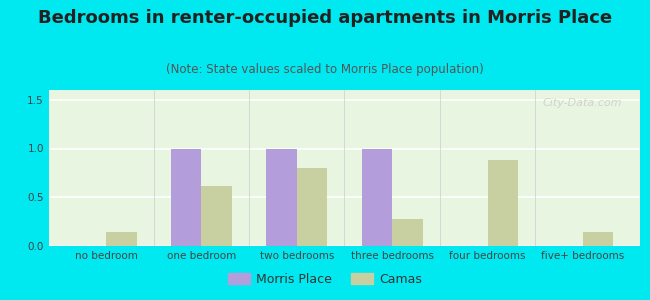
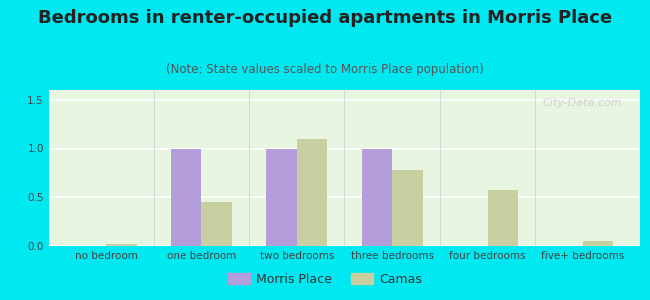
Camas/no bedroom: 0.14 -> 0.02
Camas/one bedroom: 0.62 -> 0.45
Camas/two bedrooms: 0.80 -> 1.10
Camas/three bedrooms: 0.28 -> 0.78
Camas/four bedrooms: 0.88 -> 0.57
Camas/five+ bedrooms: 0.14 -> 0.05
